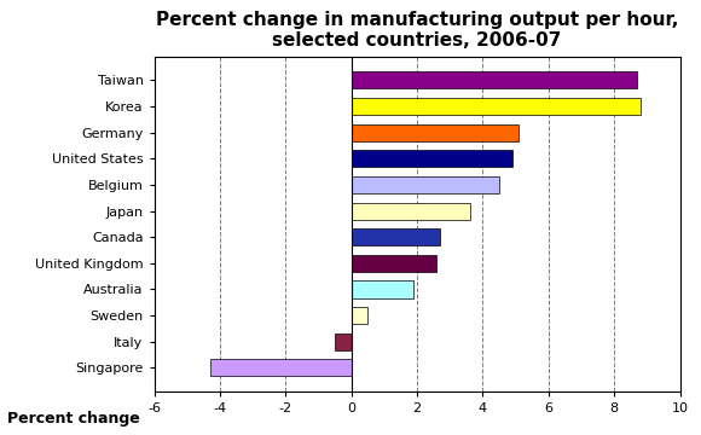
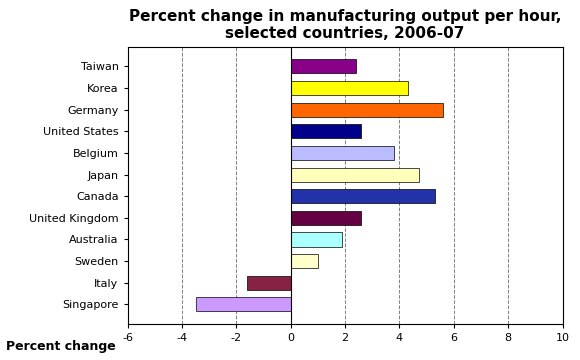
Taiwan: 8.7 -> 2.4
Korea: 8.8 -> 4.3
Germany: 5.1 -> 5.6
United States: 4.9 -> 2.6
Belgium: 4.5 -> 3.8
Japan: 3.6 -> 4.7
Canada: 2.7 -> 5.3
Sweden: 0.5 -> 1.0
Italy: -0.5 -> -1.6
Singapore: -4.3 -> -3.5
